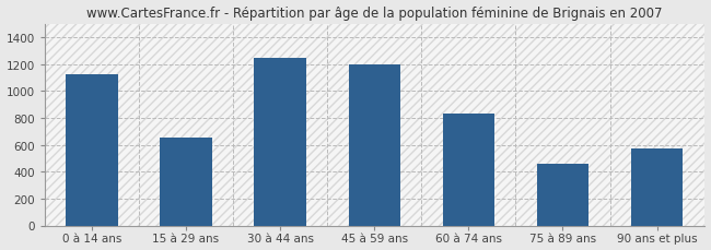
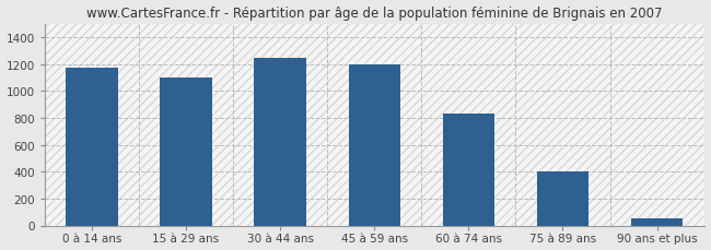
0 à 14 ans: 1120 -> 1180
15 à 29 ans: 650 -> 1100
75 à 89 ans: 460 -> 400
90 ans et plus: 570 -> 60
